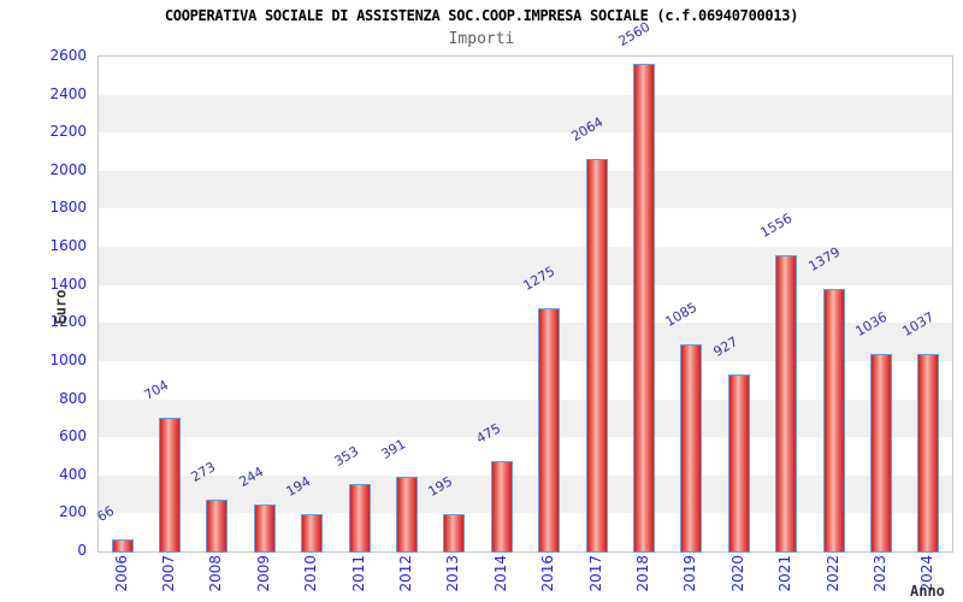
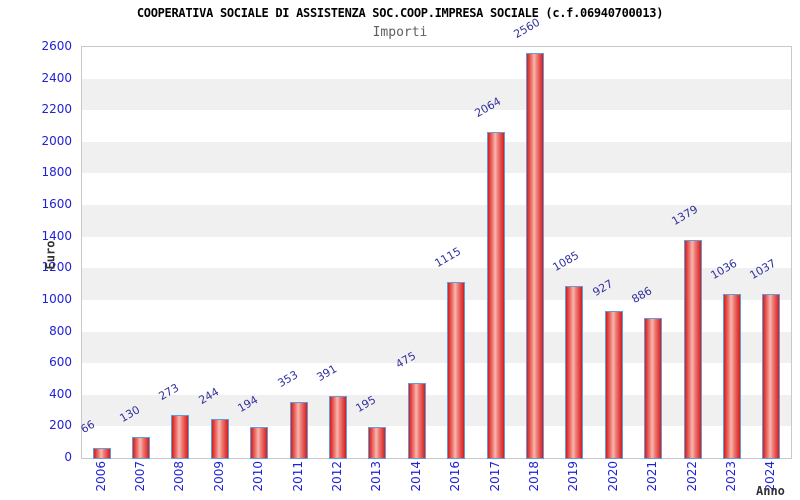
2007: 704 -> 130
2016: 1275 -> 1115
2021: 1556 -> 886
